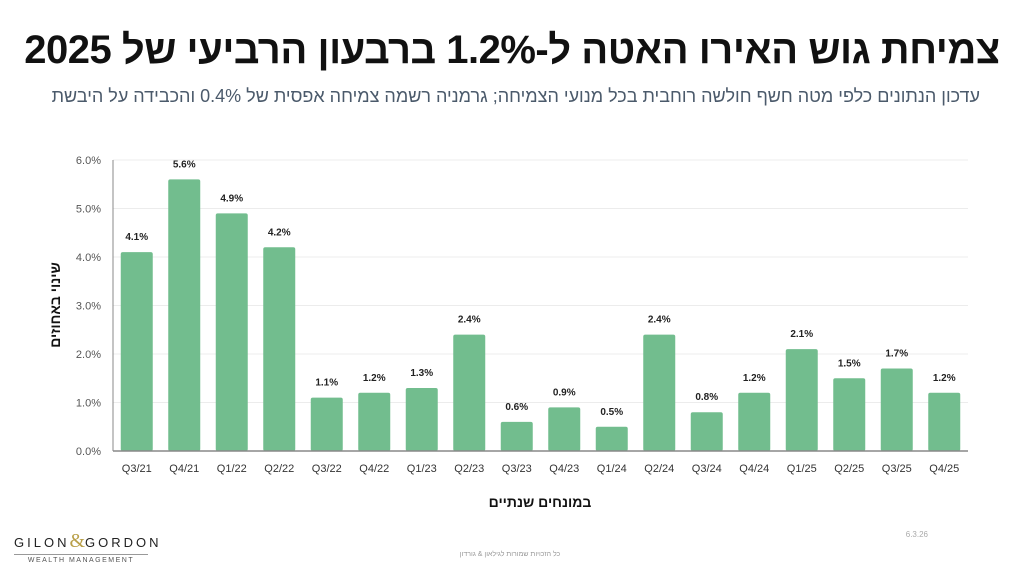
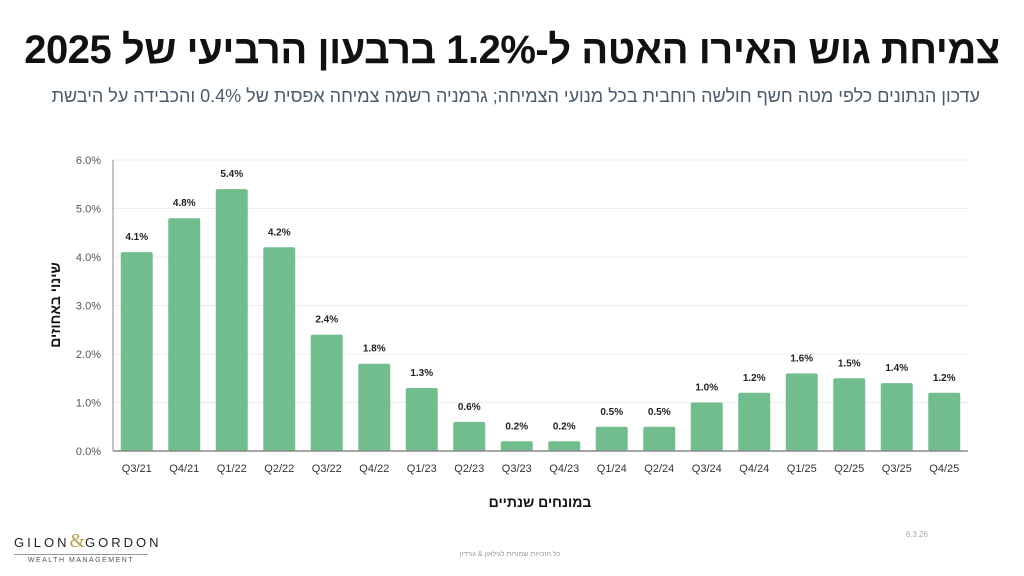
Q4/21: 5.6% -> 4.8%
Q1/22: 4.9% -> 5.4%
Q3/22: 1.1% -> 2.4%
Q4/22: 1.2% -> 1.8%
Q2/23: 2.4% -> 0.6%
Q3/23: 0.6% -> 0.2%
Q4/23: 0.9% -> 0.2%
Q2/24: 2.4% -> 0.5%
Q3/24: 0.8% -> 1.0%
Q1/25: 2.1% -> 1.6%
Q3/25: 1.7% -> 1.4%
